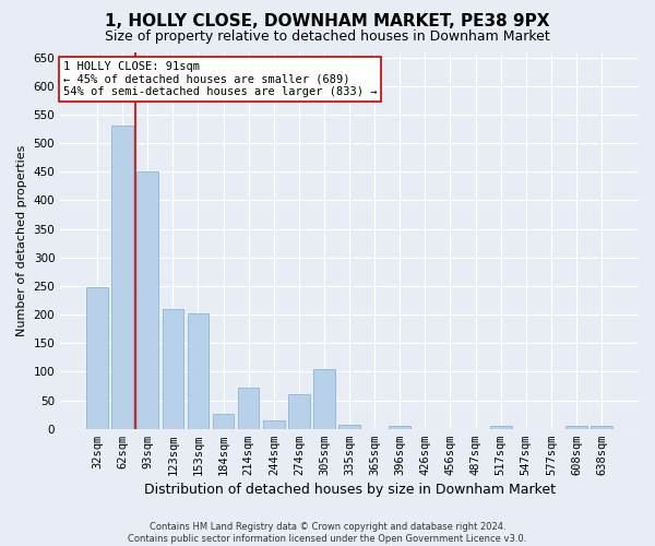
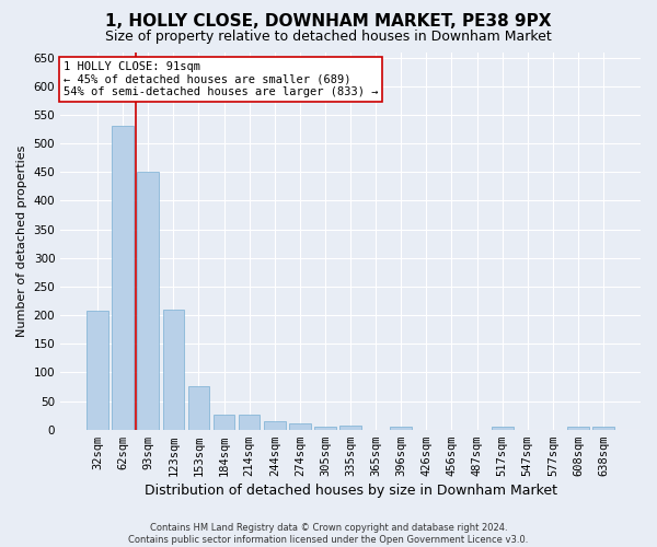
32sqm: 248 -> 207
153sqm: 202 -> 76
214sqm: 72 -> 26
274sqm: 60 -> 11
305sqm: 104 -> 5
